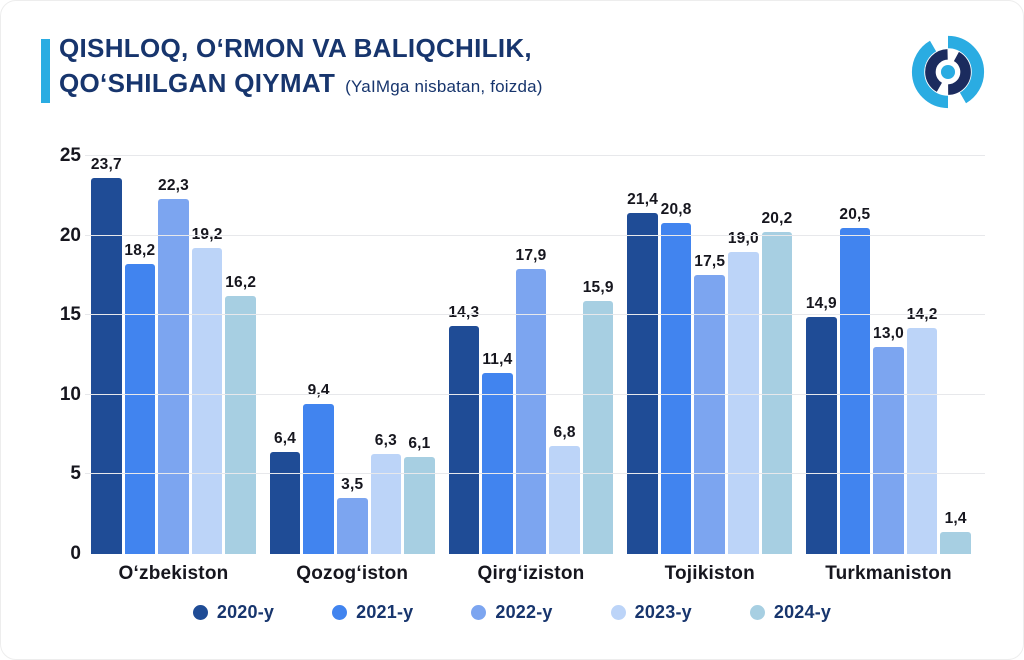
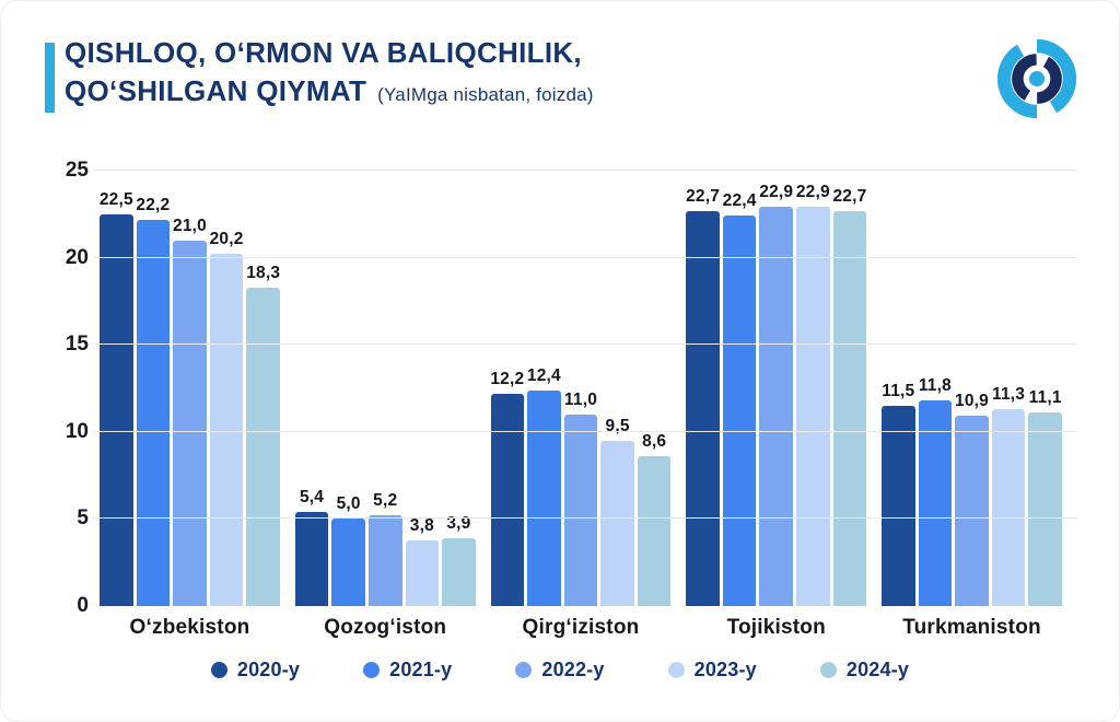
2020-y/O‘zbekiston: 23,7 -> 22,5
2021-y/O‘zbekiston: 18,2 -> 22,2
2022-y/O‘zbekiston: 22,3 -> 21,0
2023-y/O‘zbekiston: 19,2 -> 20,2
2024-y/O‘zbekiston: 16,2 -> 18,3
2020-y/Qozog‘iston: 6,4 -> 5,4
2021-y/Qozog‘iston: 9,4 -> 5,0
2022-y/Qozog‘iston: 3,5 -> 5,2
2023-y/Qozog‘iston: 6,3 -> 3,8
2024-y/Qozog‘iston: 6,1 -> 3,9
2020-y/Qirg‘iziston: 14,3 -> 12,2
2021-y/Qirg‘iziston: 11,4 -> 12,4
2022-y/Qirg‘iziston: 17,9 -> 11,0
2023-y/Qirg‘iziston: 6,8 -> 9,5
2024-y/Qirg‘iziston: 15,9 -> 8,6
2020-y/Tojikiston: 21,4 -> 22,7
2021-y/Tojikiston: 20,8 -> 22,4
2022-y/Tojikiston: 17,5 -> 22,9
2023-y/Tojikiston: 19,0 -> 22,9
2024-y/Tojikiston: 20,2 -> 22,7
2020-y/Turkmaniston: 14,9 -> 11,5
2021-y/Turkmaniston: 20,5 -> 11,8
2022-y/Turkmaniston: 13,0 -> 10,9
2023-y/Turkmaniston: 14,2 -> 11,3
2024-y/Turkmaniston: 1,4 -> 11,1
